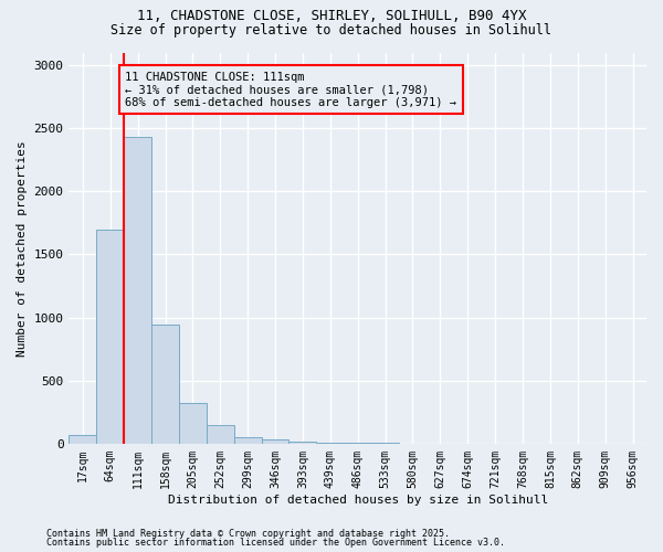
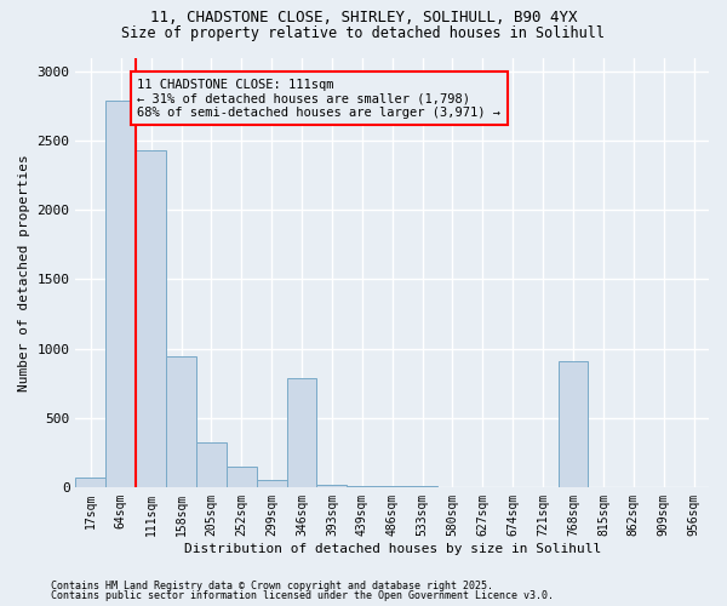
64sqm: 1700 -> 2790
346sqm: 30 -> 790
768sqm: 0 -> 910
